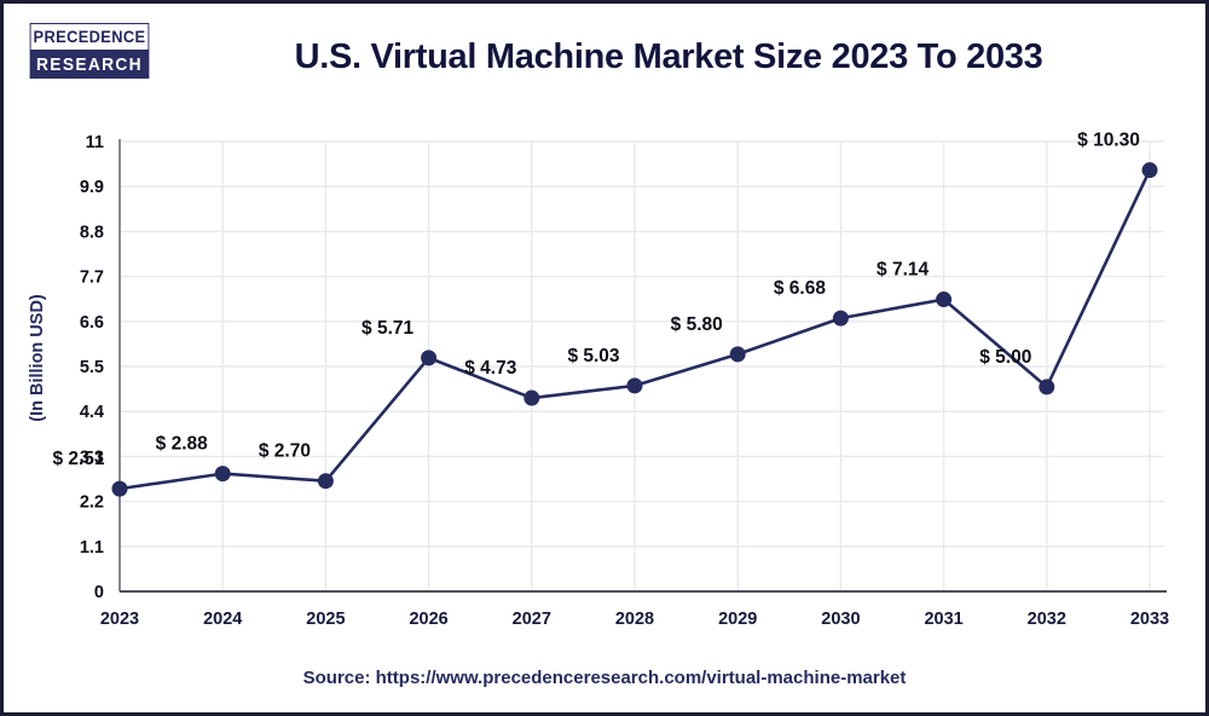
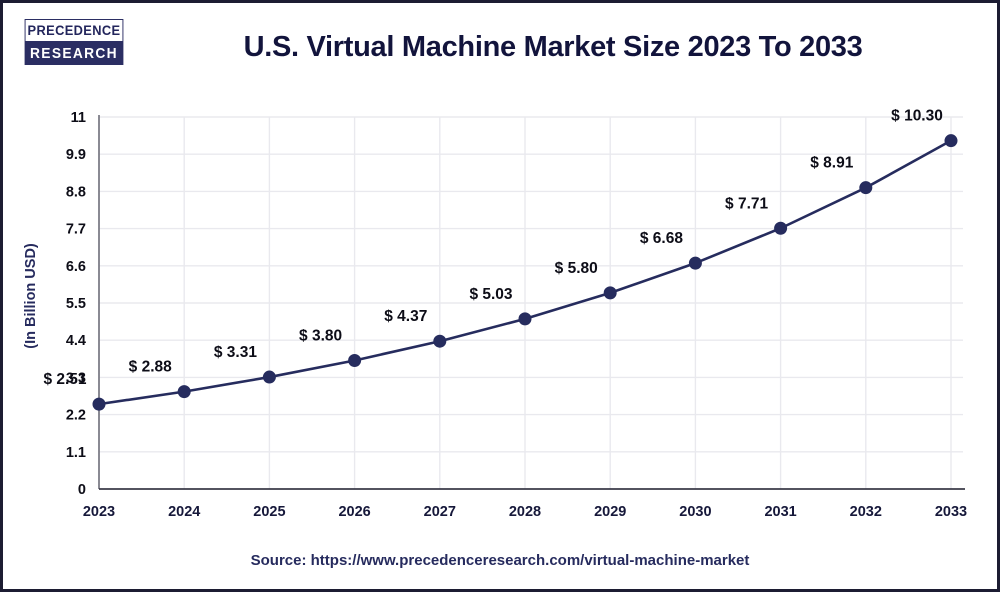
2025: 2.70 -> 3.31
2026: 5.71 -> 3.80
2027: 4.73 -> 4.37
2031: 7.14 -> 7.71
2032: 5.00 -> 8.91
